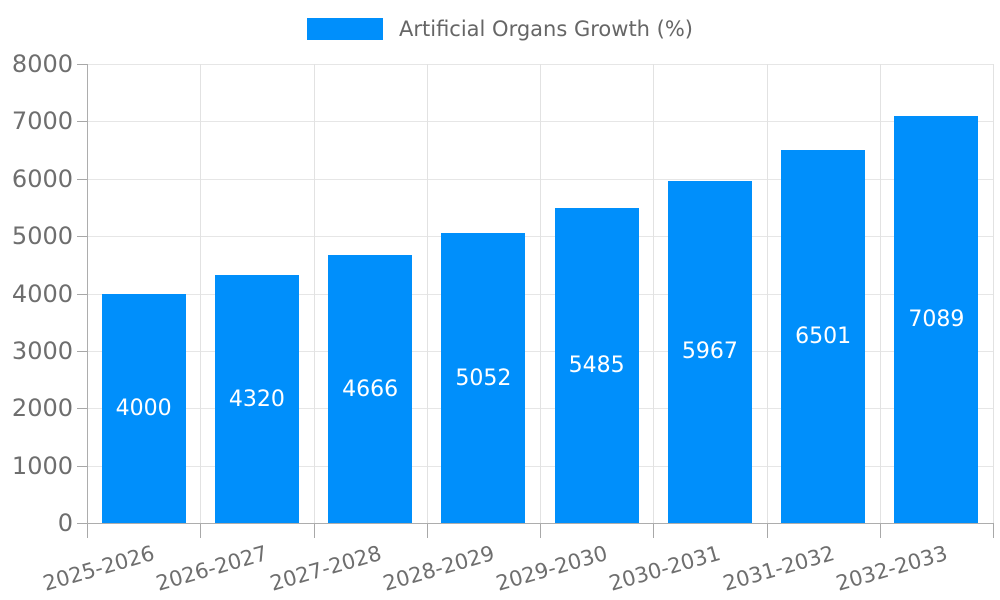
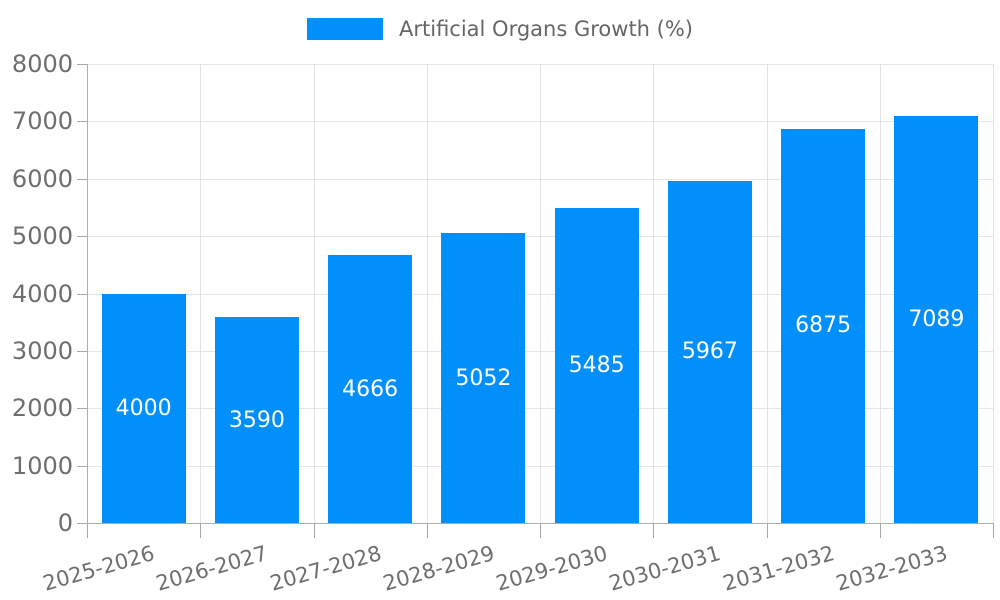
2026-2027: 4320 -> 3590
2031-2032: 6501 -> 6875
